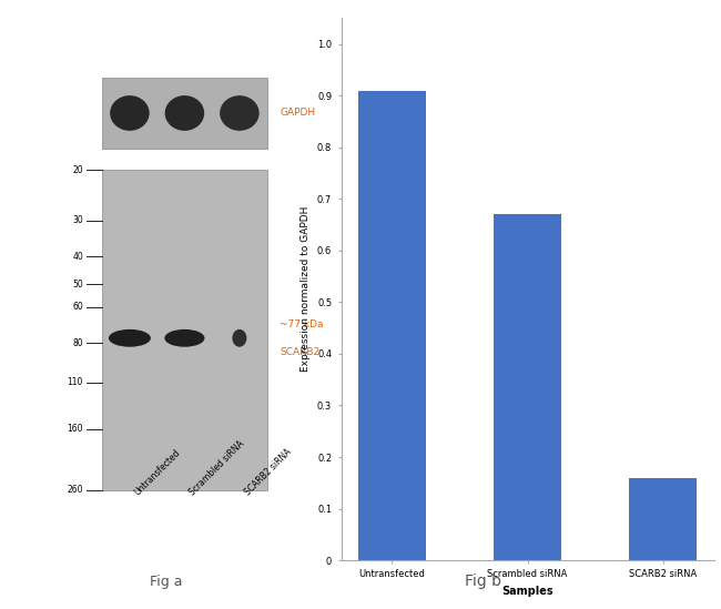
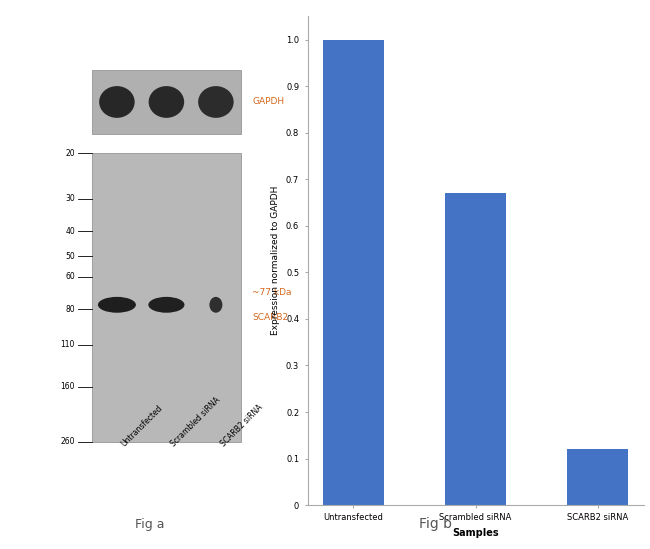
Untransfected: 0.91 -> 1.00
SCARB2 siRNA: 0.16 -> 0.12
